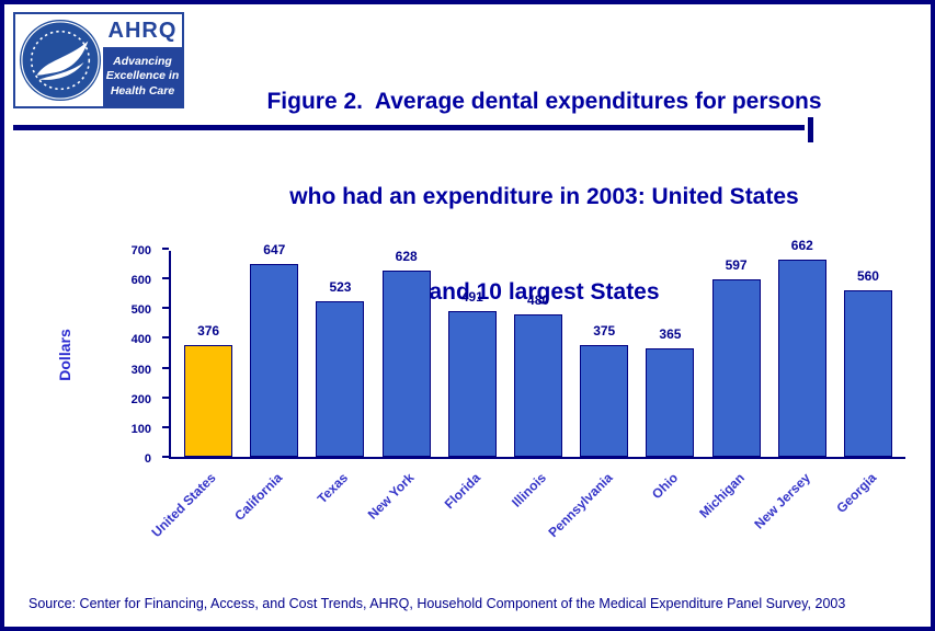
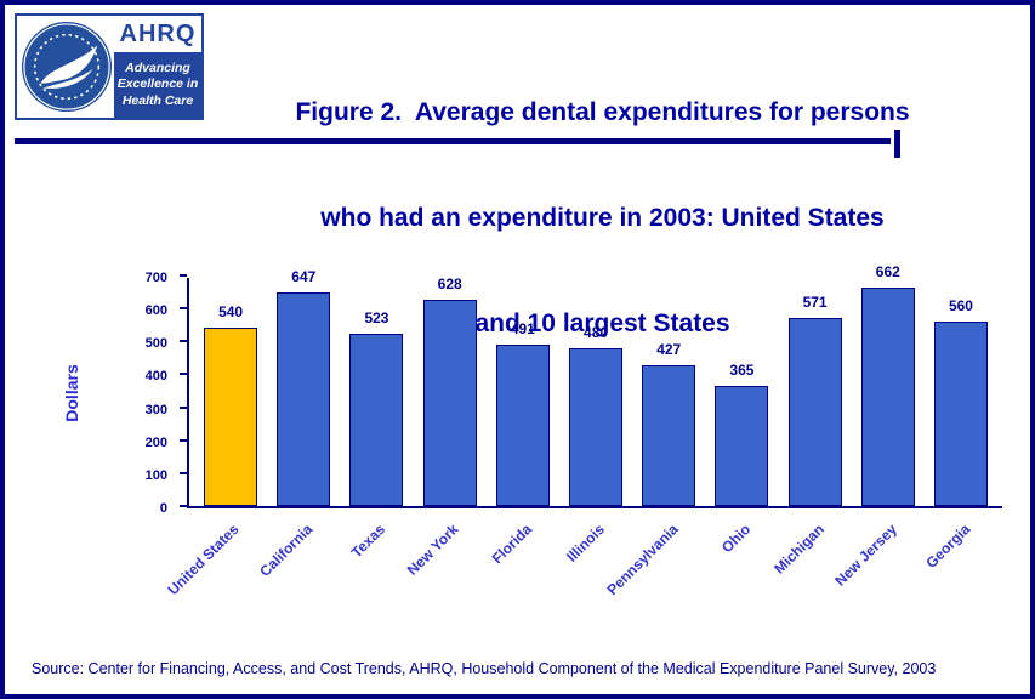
United States: 376 -> 540
Pennsylvania: 375 -> 427
Michigan: 597 -> 571
